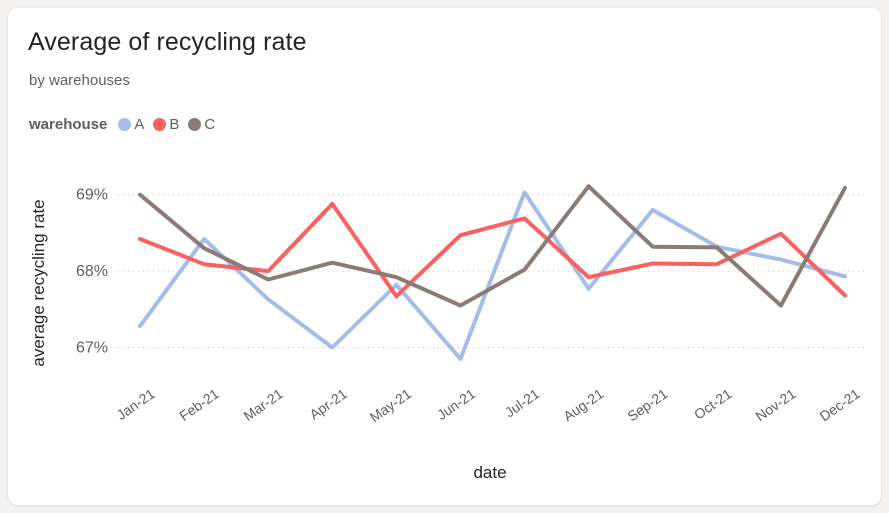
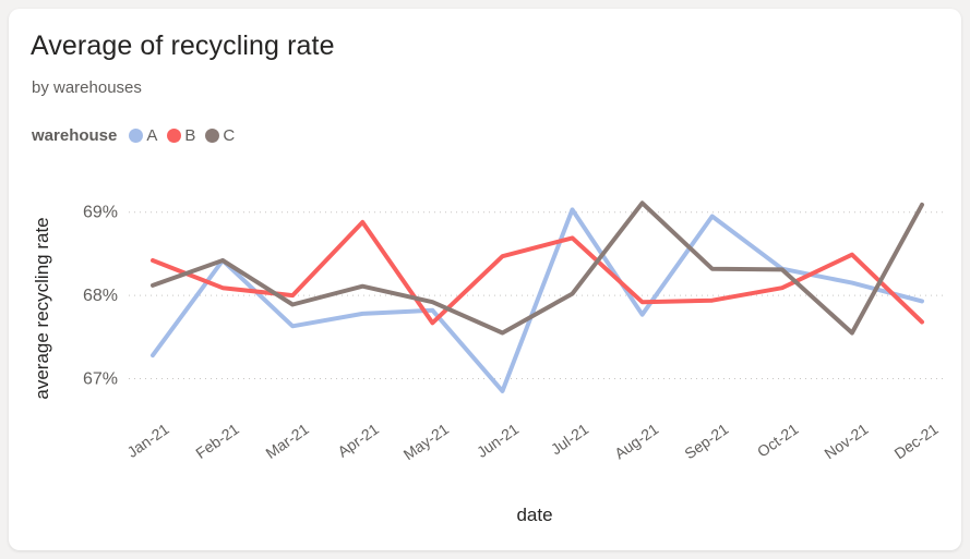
C/Jan-21: 69.0% -> 68.1%
C/Feb-21: 68.3% -> 68.4%
A/Apr-21: 67.0% -> 67.8%
A/Sep-21: 68.8% -> 69.0%
B/Sep-21: 68.1% -> 67.9%
